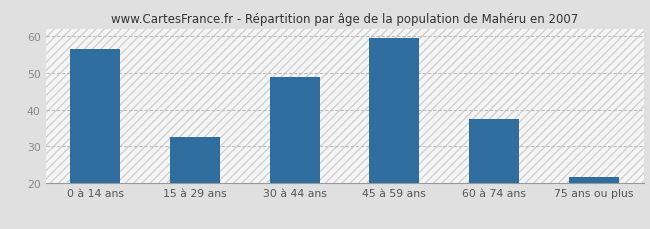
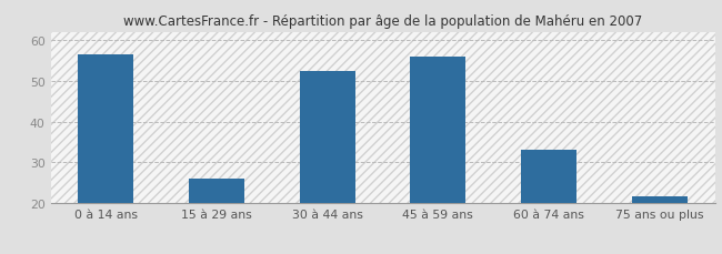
15 à 29 ans: 32.5 -> 26.0
30 à 44 ans: 49.0 -> 52.5
45 à 59 ans: 59.5 -> 56.0
60 à 74 ans: 37.5 -> 33.0
